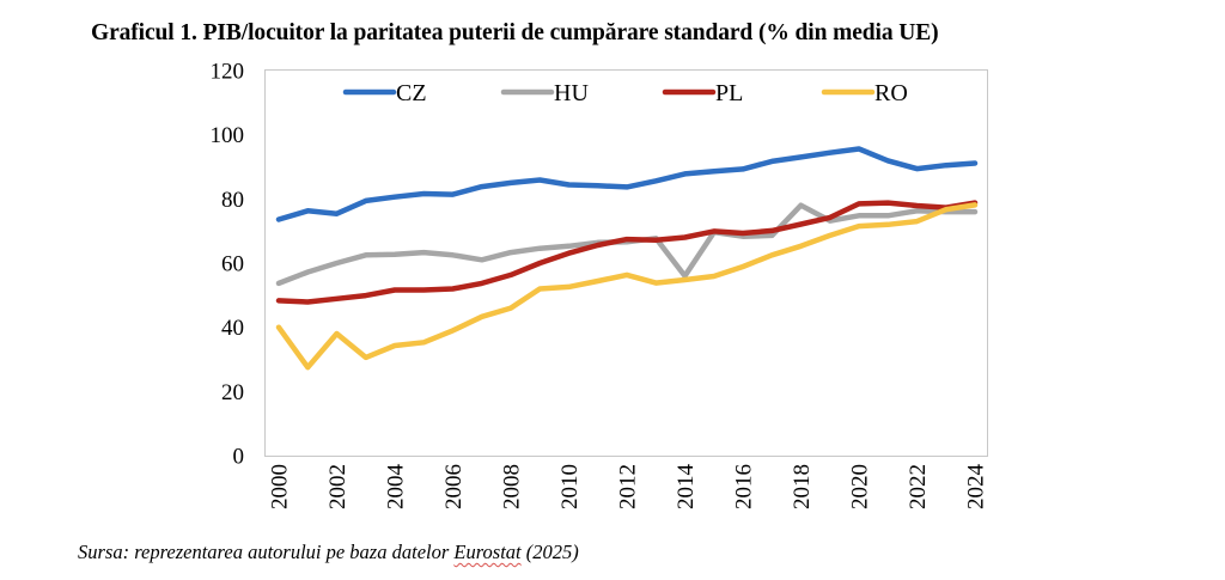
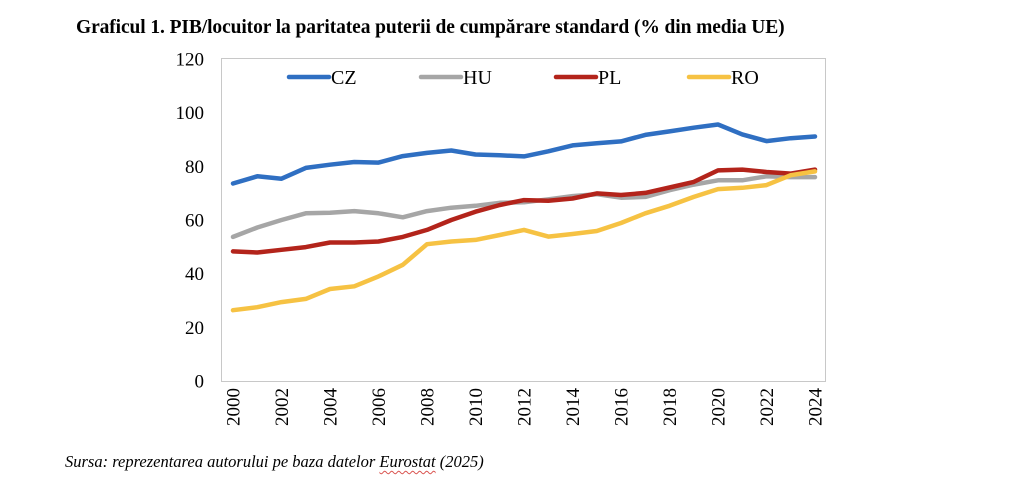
RO/2000: 40 -> 26
RO/2002: 38 -> 29
RO/2008: 46 -> 51
HU/2014: 56 -> 69
HU/2018: 78 -> 71
